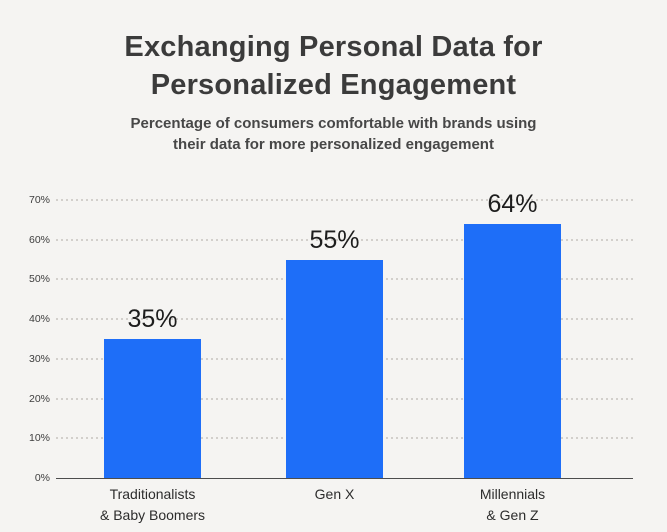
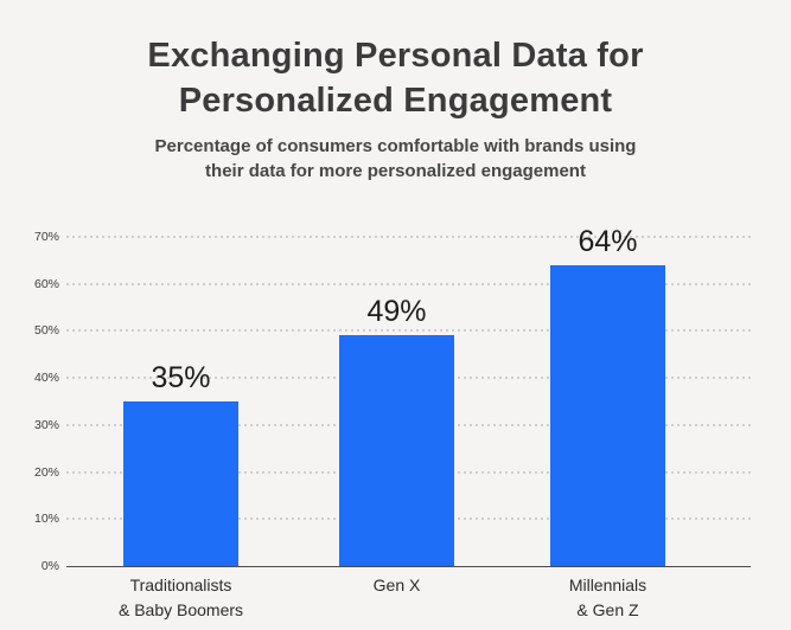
Gen X: 55% -> 49%
